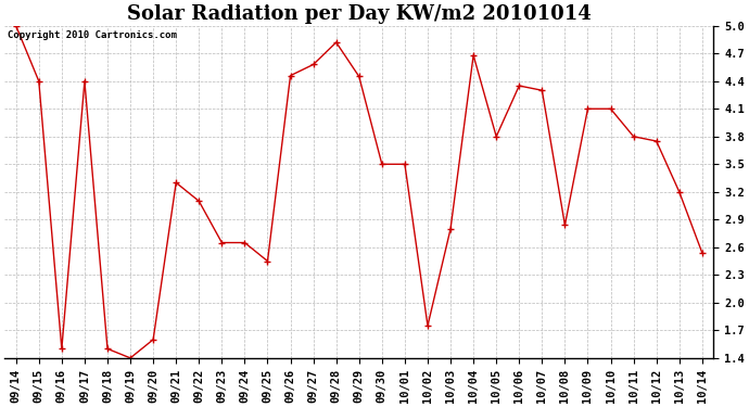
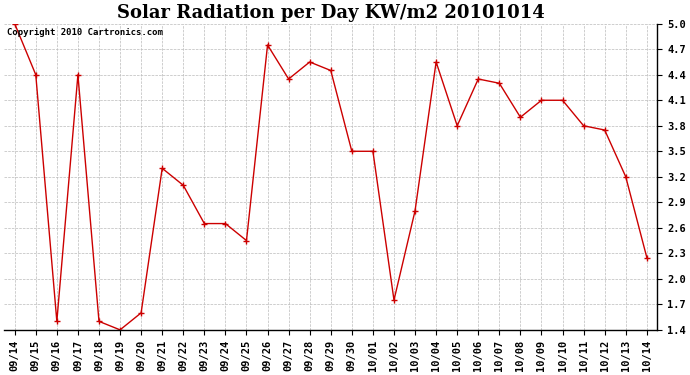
09/26: 4.46 -> 4.75
09/27: 4.58 -> 4.35
09/28: 4.82 -> 4.55
10/04: 4.68 -> 4.55
10/08: 2.84 -> 3.90
10/14: 2.54 -> 2.25
